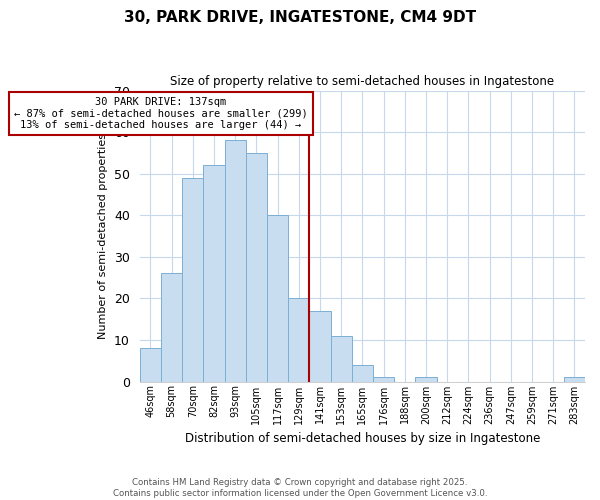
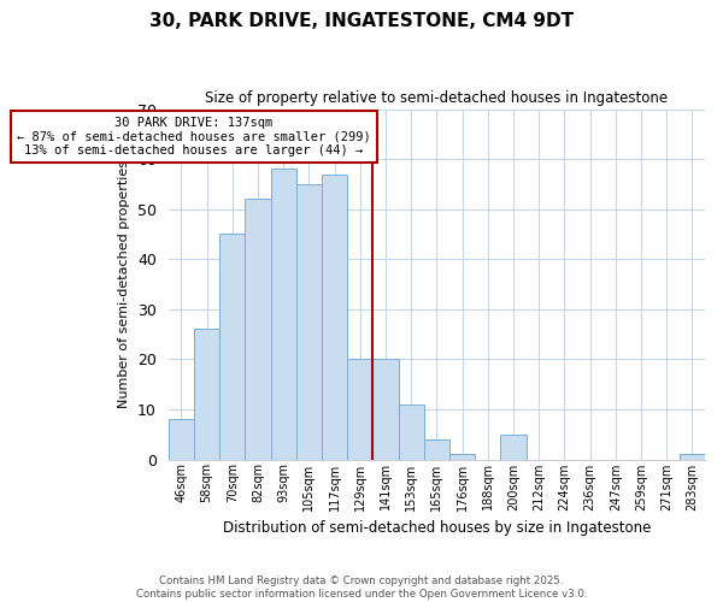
70sqm: 49 -> 45
117sqm: 40 -> 57
141sqm: 17 -> 20
200sqm: 1 -> 5
